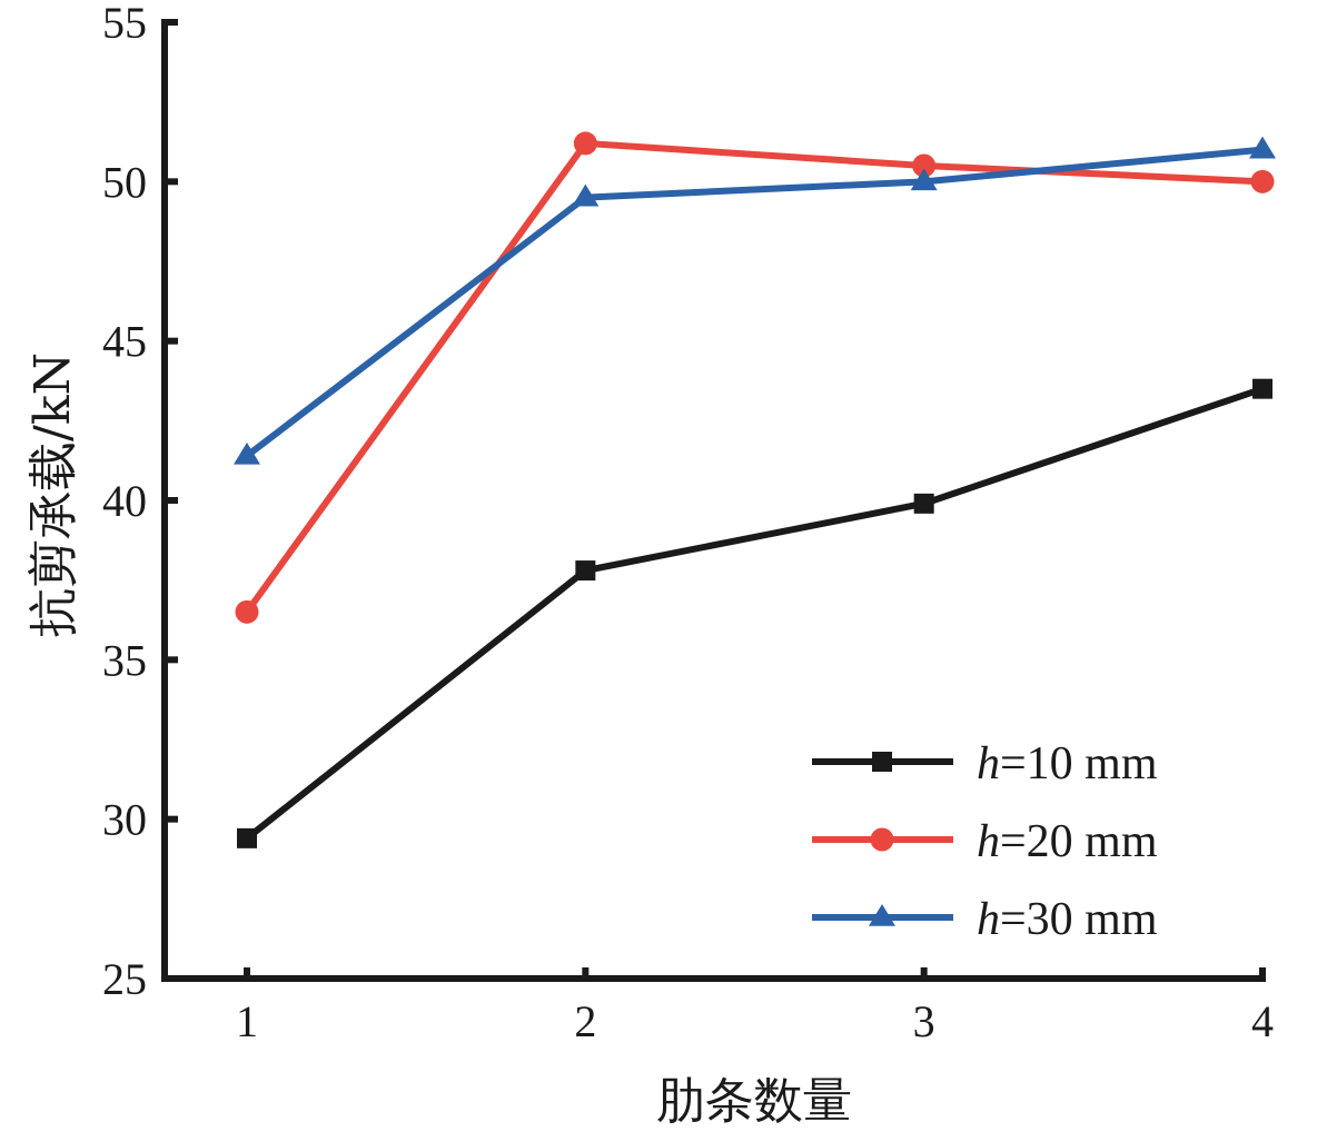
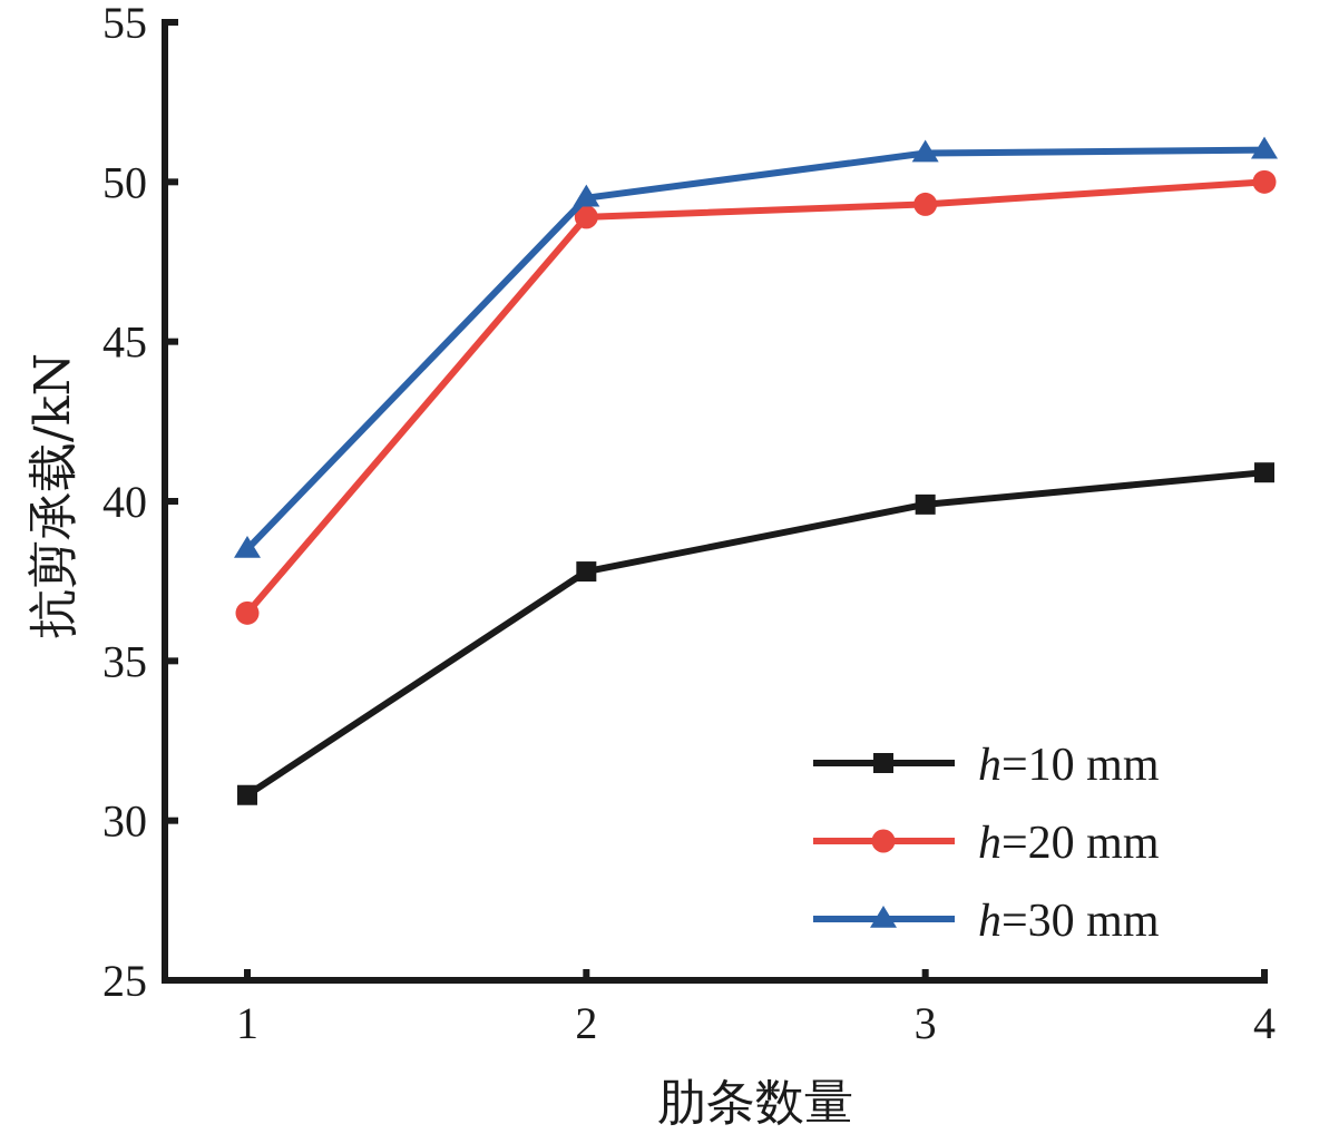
h=10 mm/1: 29.4 -> 30.8
h=30 mm/1: 41.4 -> 38.5
h=20 mm/2: 51.2 -> 48.9
h=20 mm/3: 50.5 -> 49.3
h=30 mm/3: 50.0 -> 50.9
h=10 mm/4: 43.5 -> 40.9
